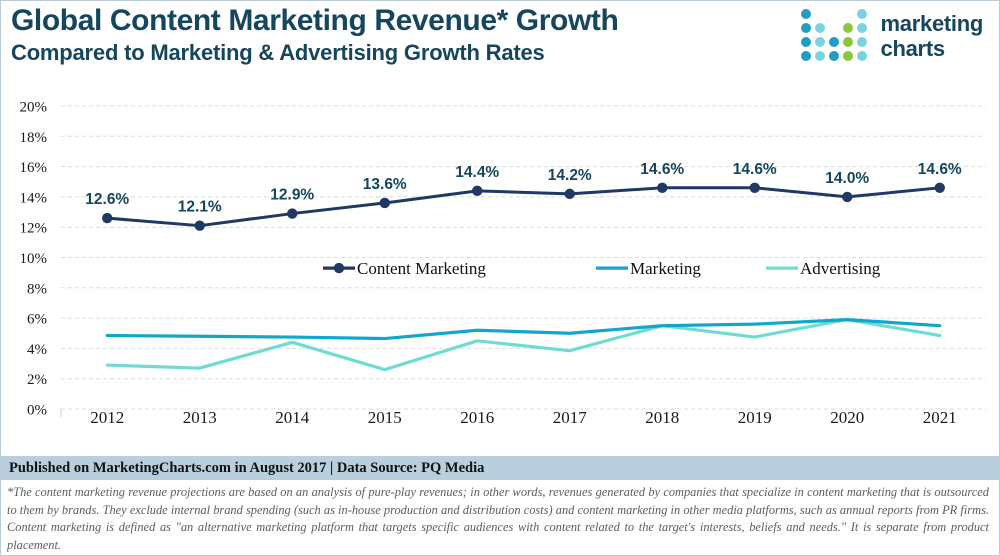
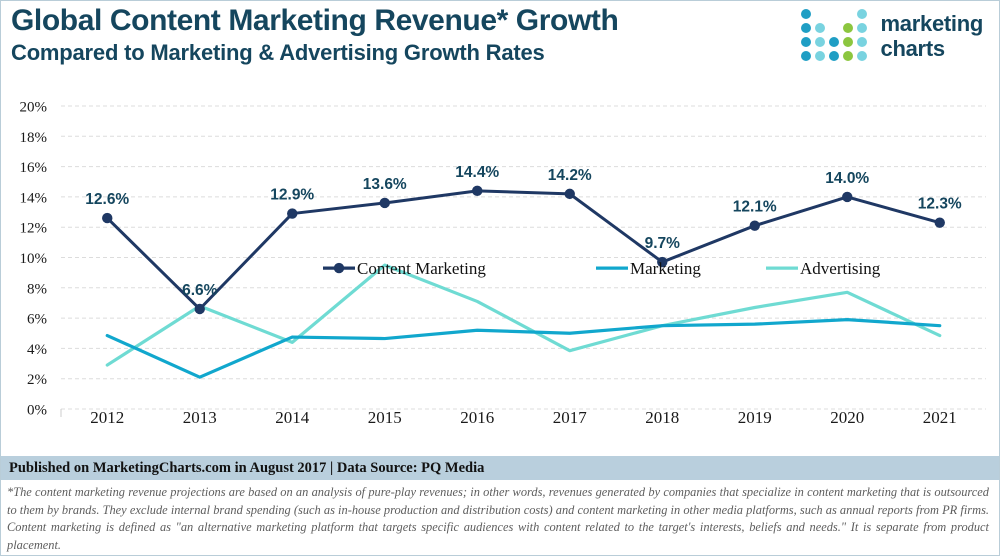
Content Marketing/2013: 12.1% -> 6.6%
Marketing/2013: 4.8% -> 2.1%
Advertising/2013: 2.7% -> 6.8%
Advertising/2015: 2.6% -> 9.5%
Advertising/2016: 4.5% -> 7.1%
Content Marketing/2018: 14.6% -> 9.7%
Content Marketing/2019: 14.6% -> 12.1%
Advertising/2019: 4.8% -> 6.7%
Advertising/2020: 5.9% -> 7.7%
Content Marketing/2021: 14.6% -> 12.3%
